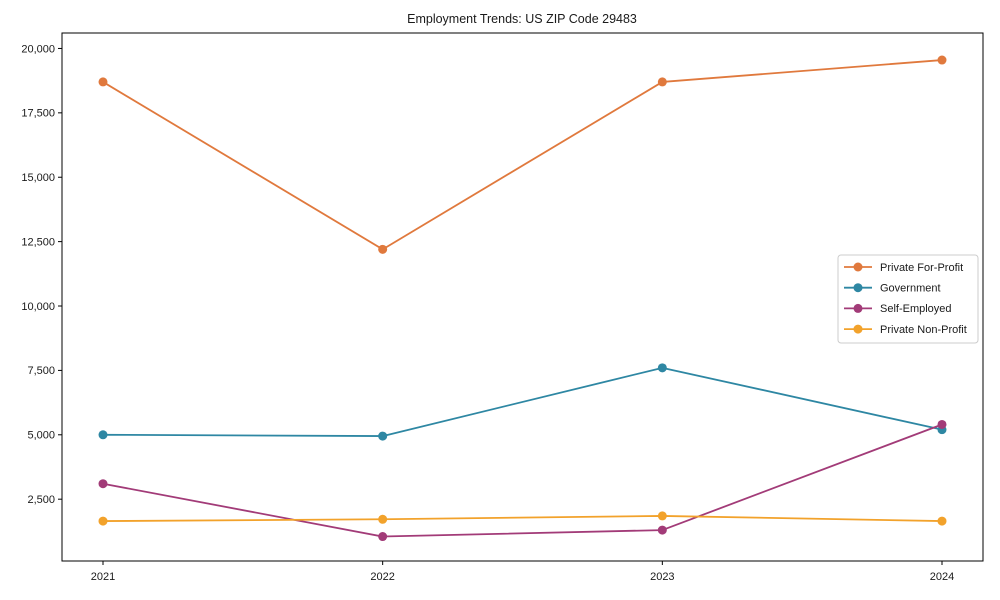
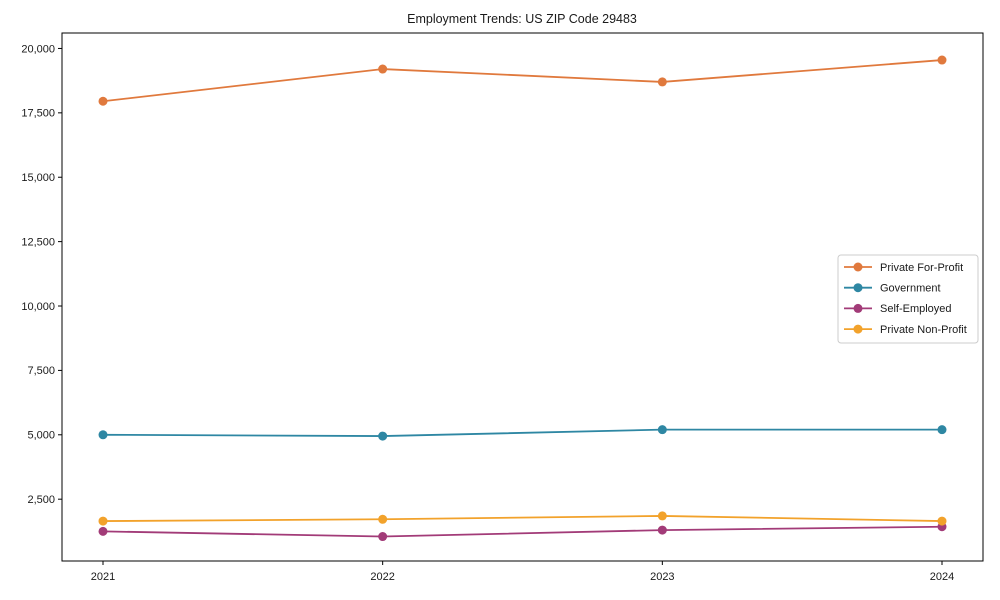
Private For-Profit/2021: 18700 -> 18000
Self-Employed/2021: 3100 -> 1200
Private For-Profit/2022: 12200 -> 19200
Government/2023: 7600 -> 5200
Self-Employed/2024: 5400 -> 1400
